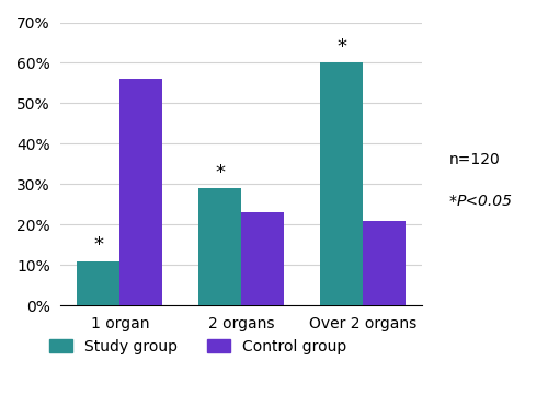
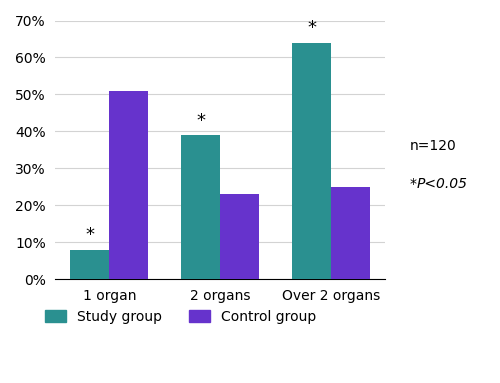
Study group/1 organ: 11% -> 8%
Control group/1 organ: 56% -> 51%
Study group/2 organs: 29% -> 39%
Study group/Over 2 organs: 60% -> 64%
Control group/Over 2 organs: 21% -> 25%
